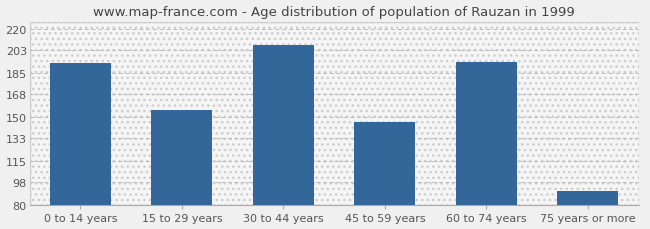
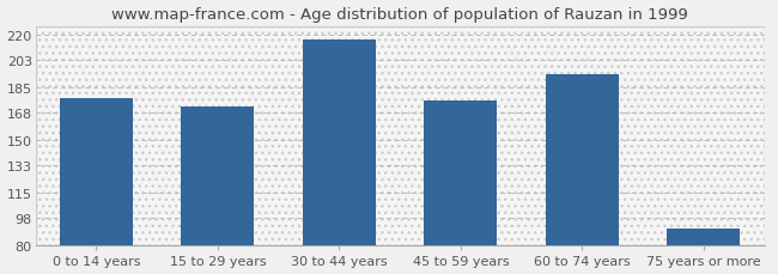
0 to 14 years: 193 -> 178
15 to 29 years: 156 -> 172
30 to 44 years: 207 -> 217
45 to 59 years: 146 -> 176
